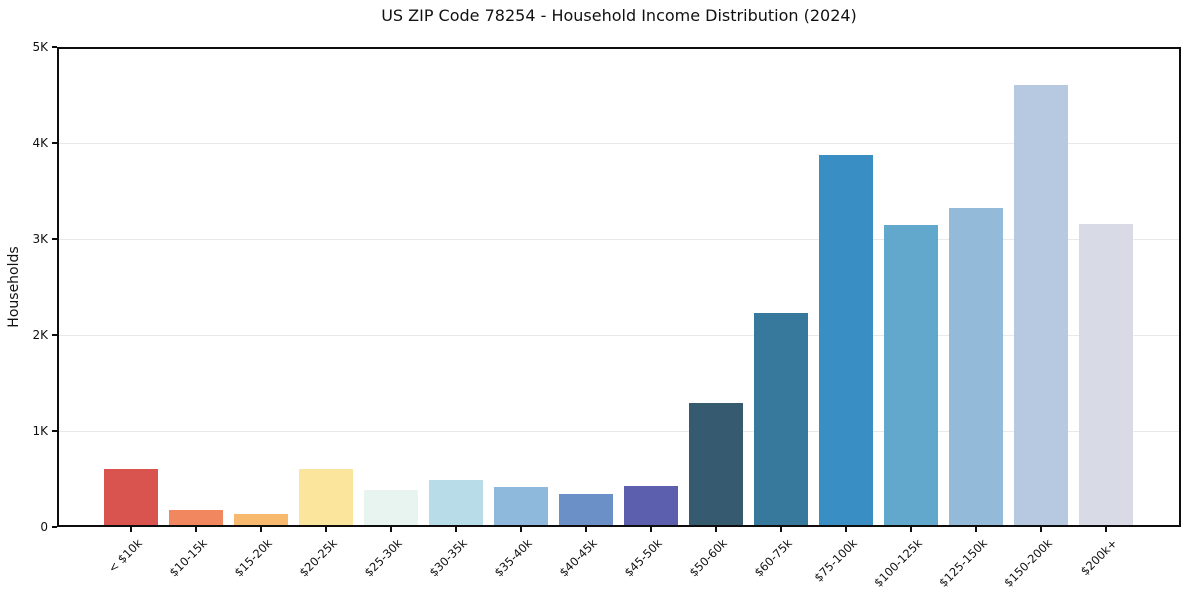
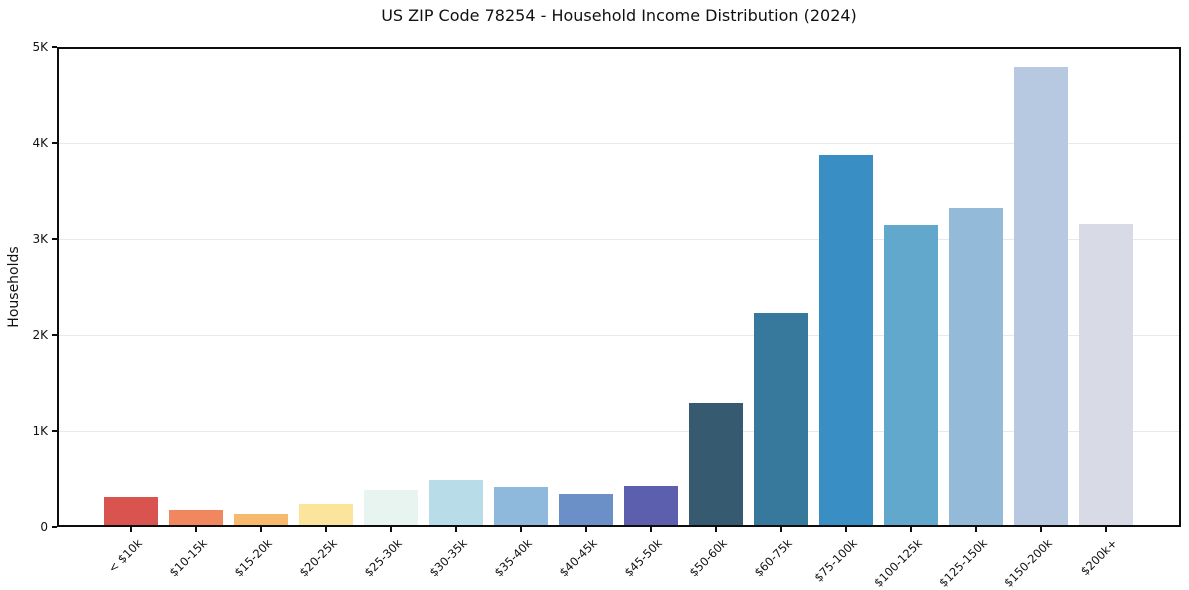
< $10k: 0.6K -> 0.3K
$20-25k: 0.6K -> 0.2K
$150-200k: 4.6K -> 4.8K
